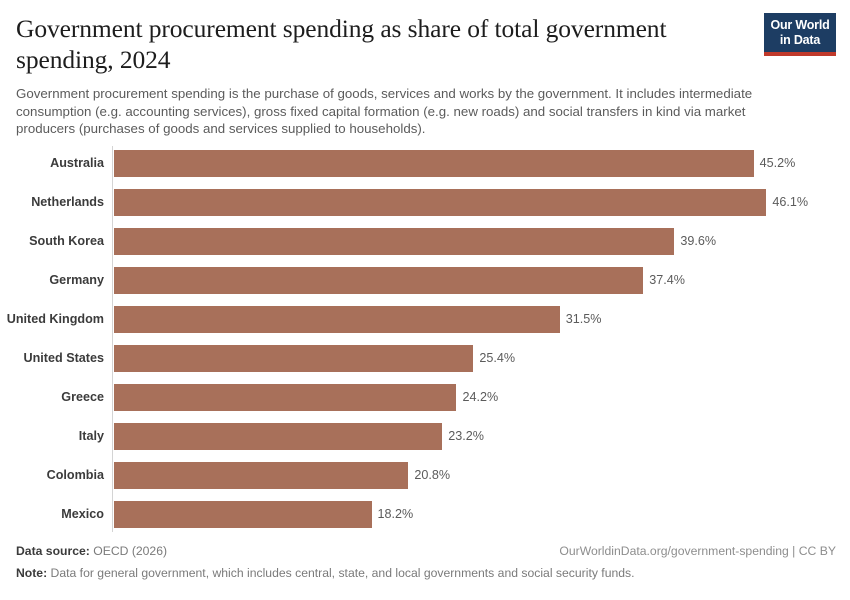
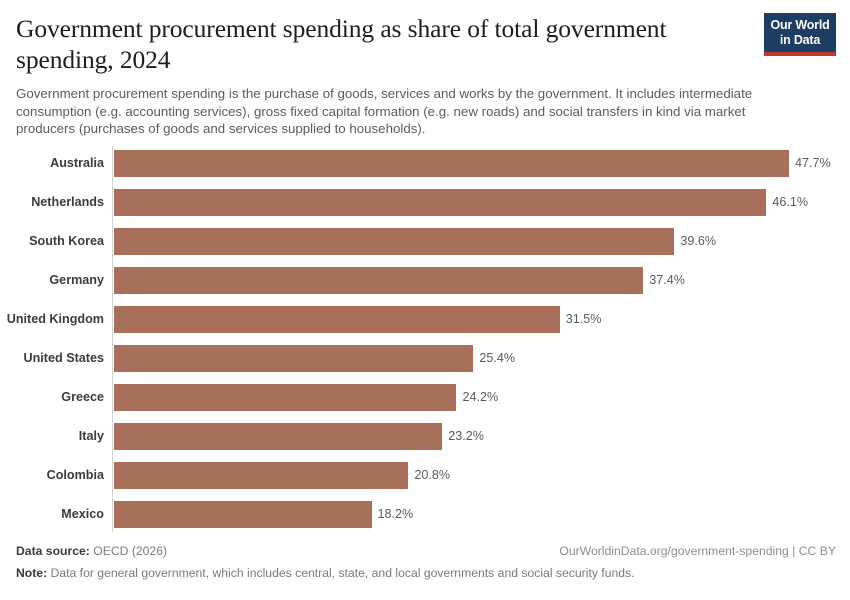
Australia: 45.2% -> 47.7%
